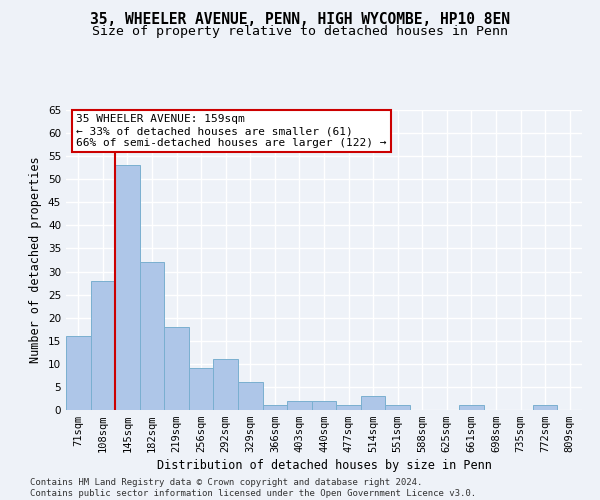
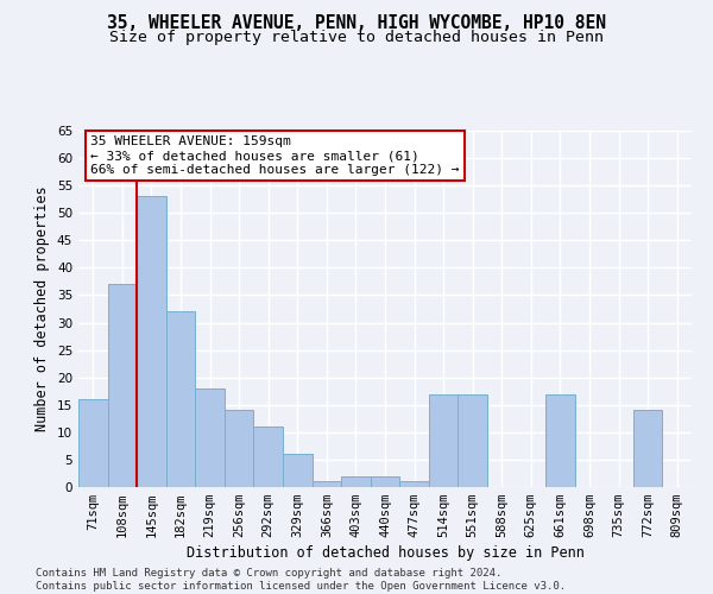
108sqm: 28 -> 37
256sqm: 9 -> 14
514sqm: 3 -> 17
551sqm: 1 -> 17
661sqm: 1 -> 17
772sqm: 1 -> 14
